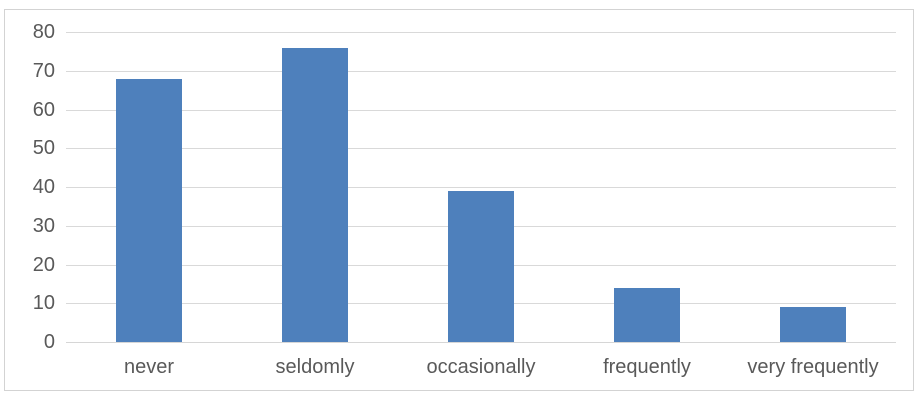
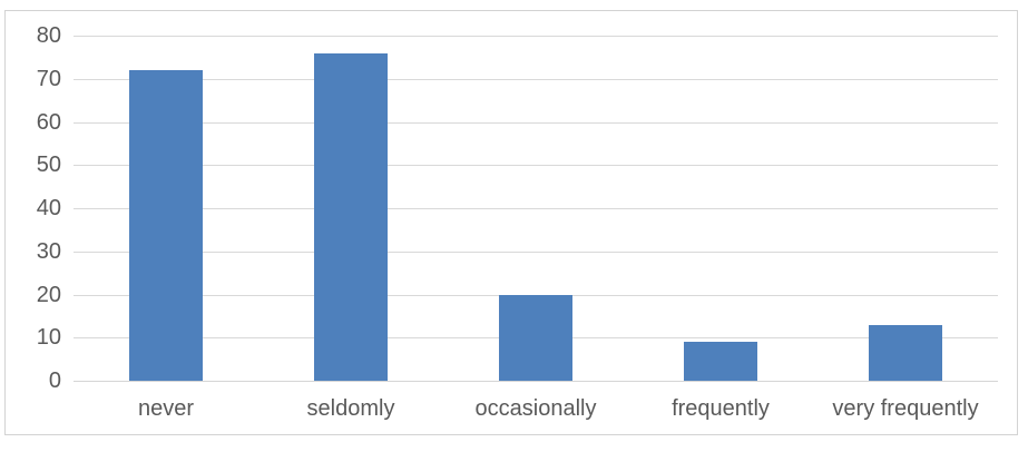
never: 68 -> 72
occasionally: 39 -> 20
frequently: 14 -> 9
very frequently: 9 -> 13
